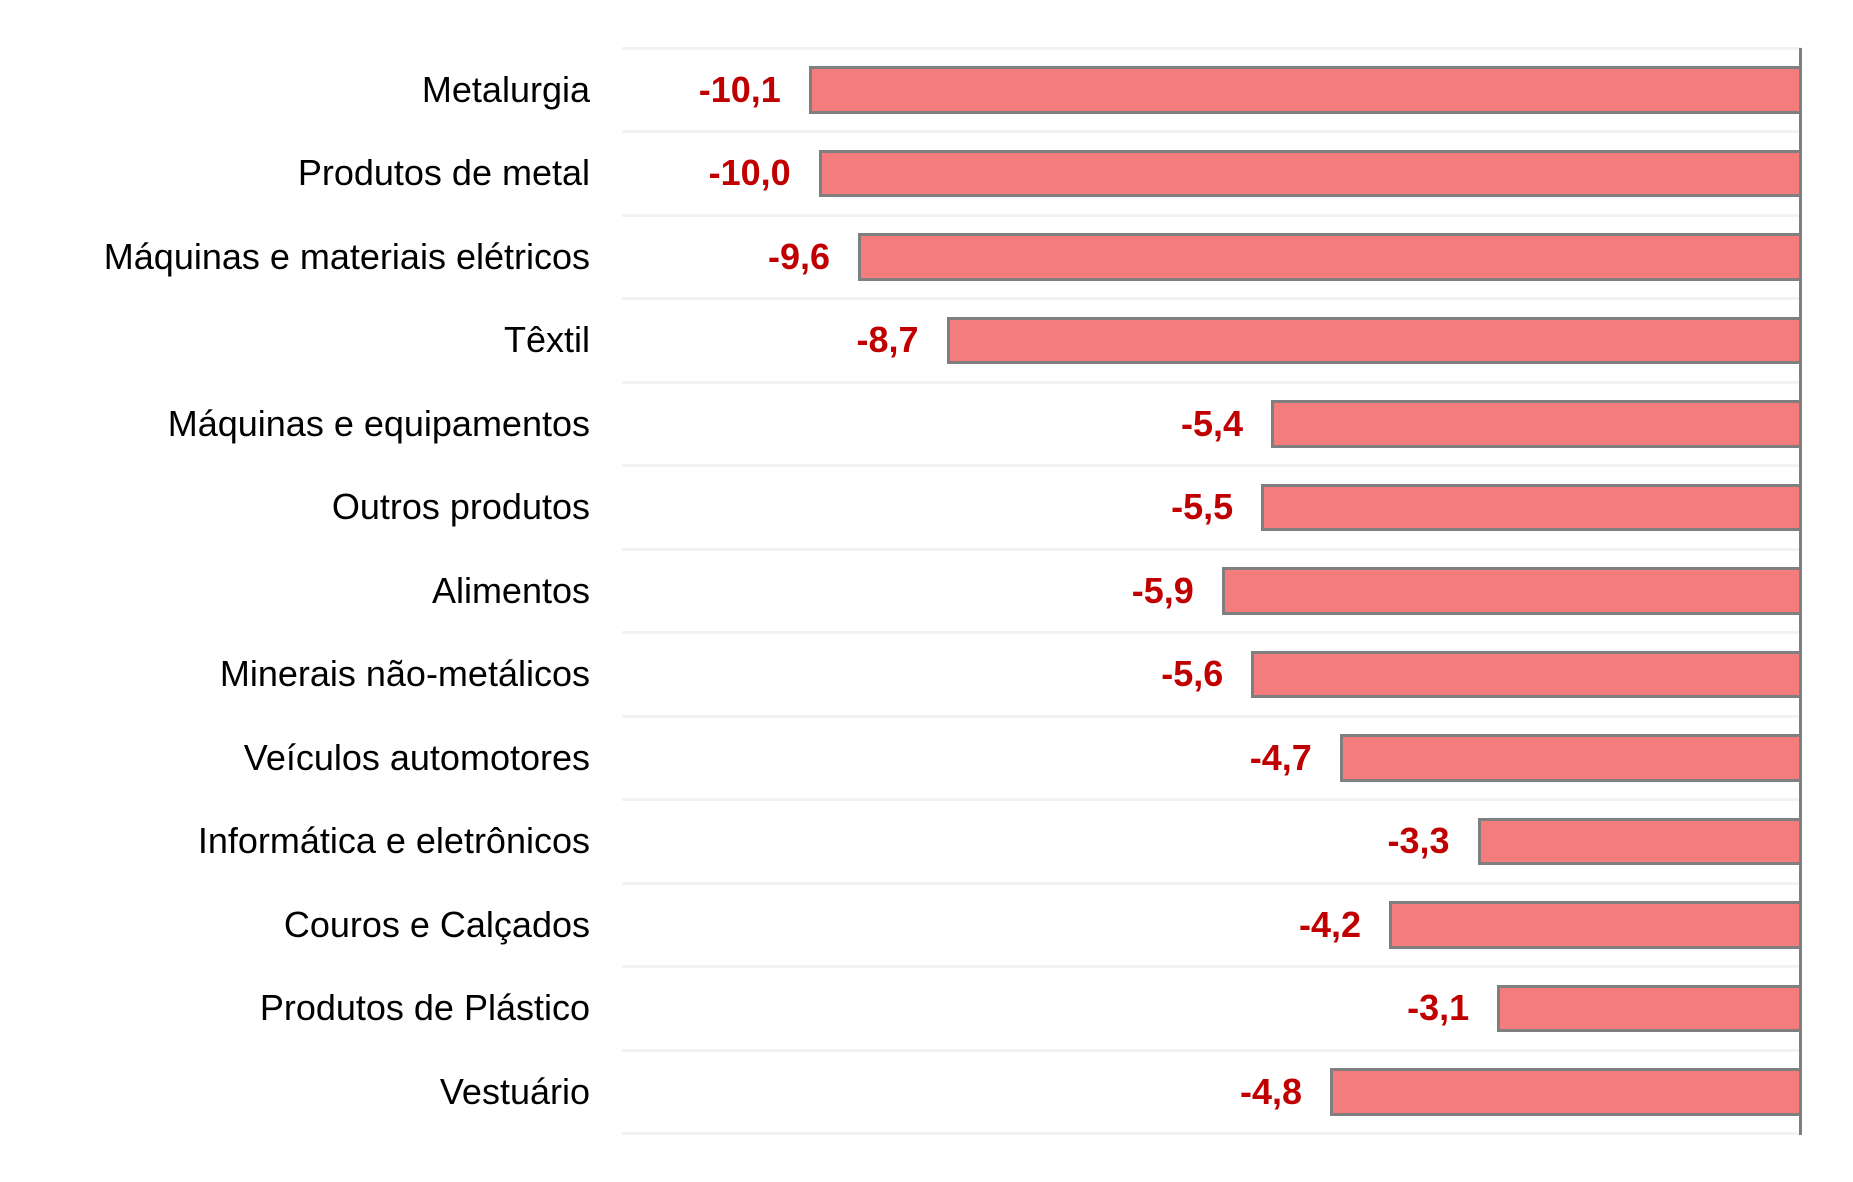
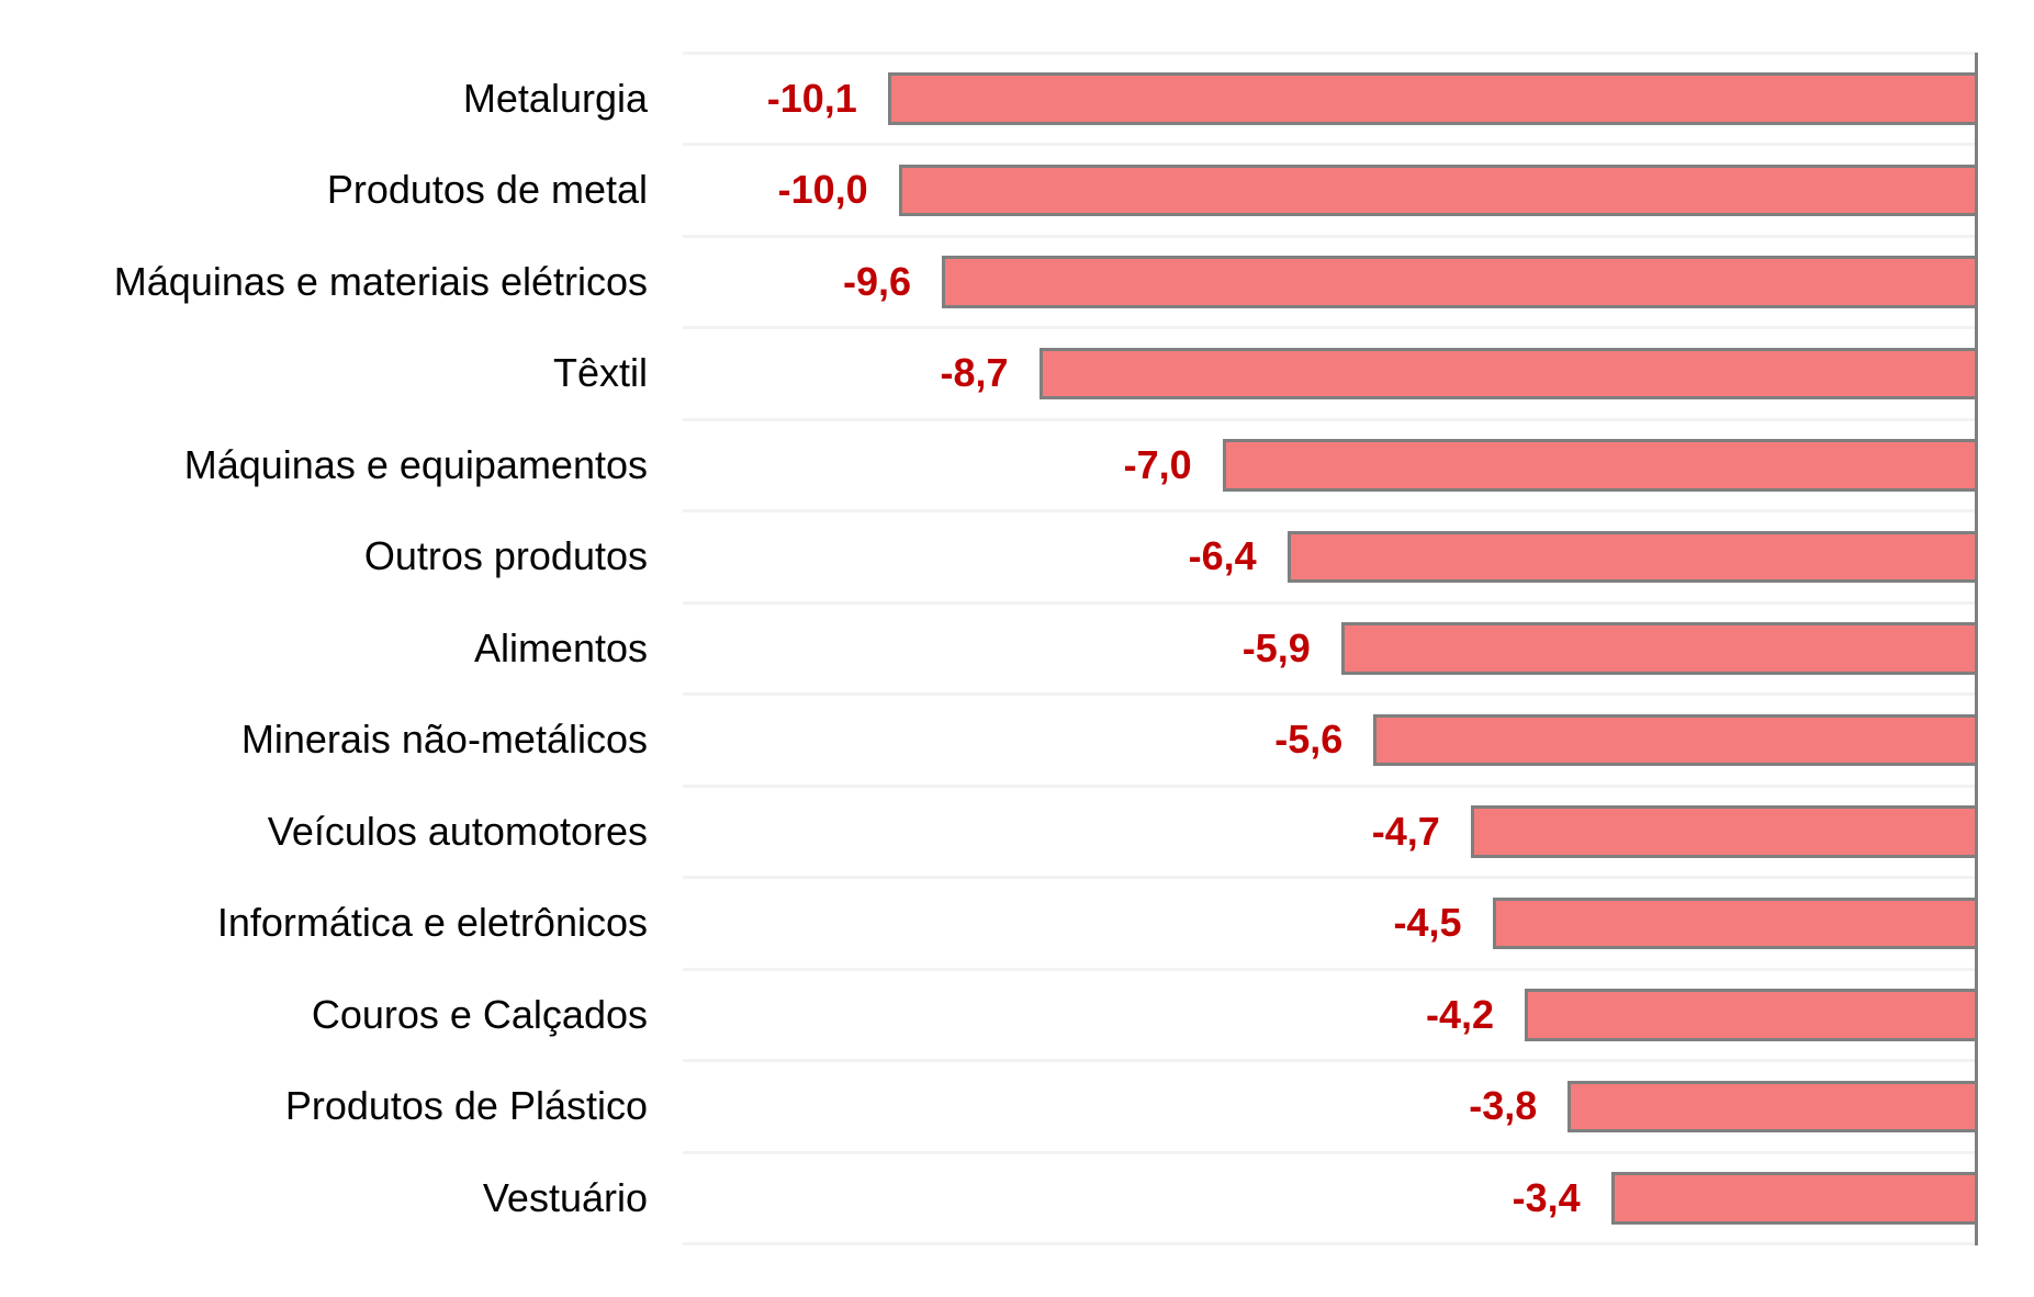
Máquinas e equipamentos: -5,4 -> -7,0
Outros produtos: -5,5 -> -6,4
Informática e eletrônicos: -3,3 -> -4,5
Produtos de Plástico: -3,1 -> -3,8
Vestuário: -4,8 -> -3,4
